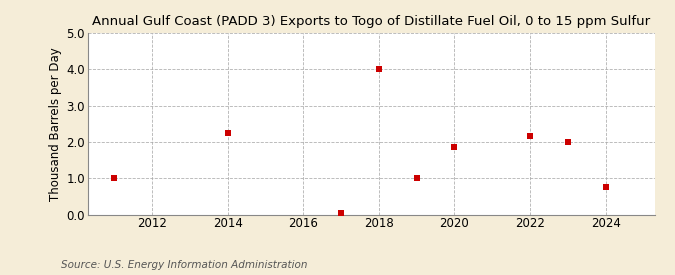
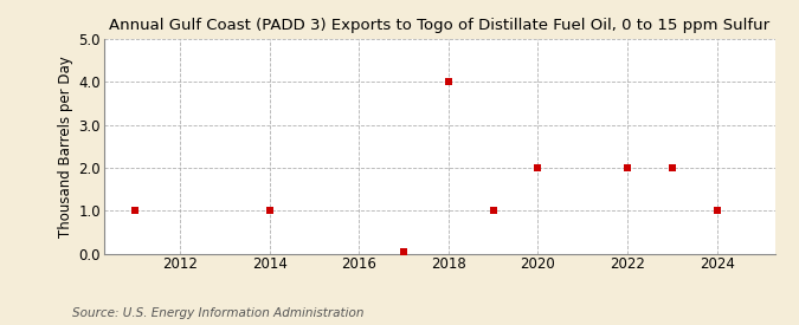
2014: 2.25 -> 1.00
2020: 1.85 -> 2.00
2022: 2.15 -> 2.00
2024: 0.75 -> 1.00
